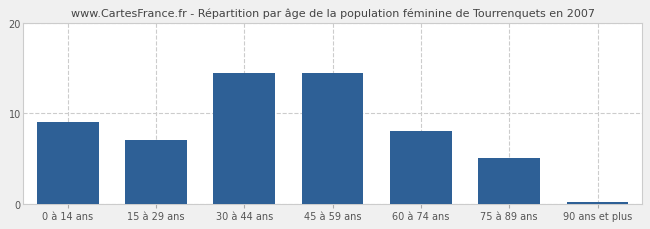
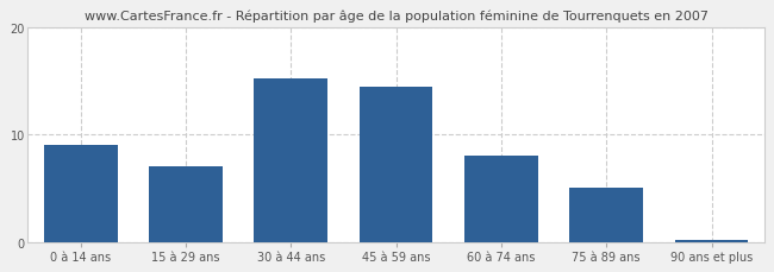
30 à 44 ans: 14.5 -> 15.2
